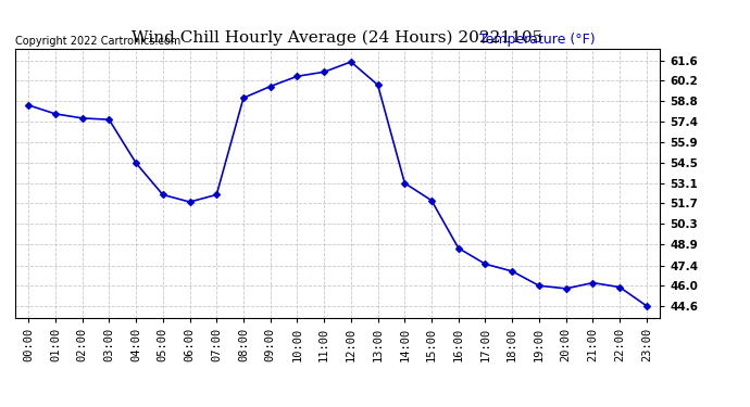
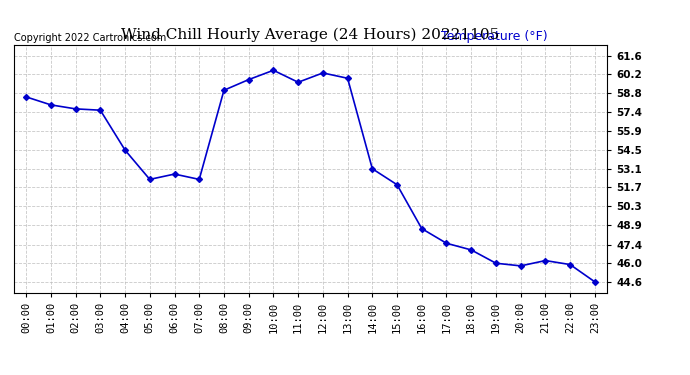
06:00: 51.8 -> 52.7
11:00: 60.8 -> 59.6
12:00: 61.5 -> 60.3
